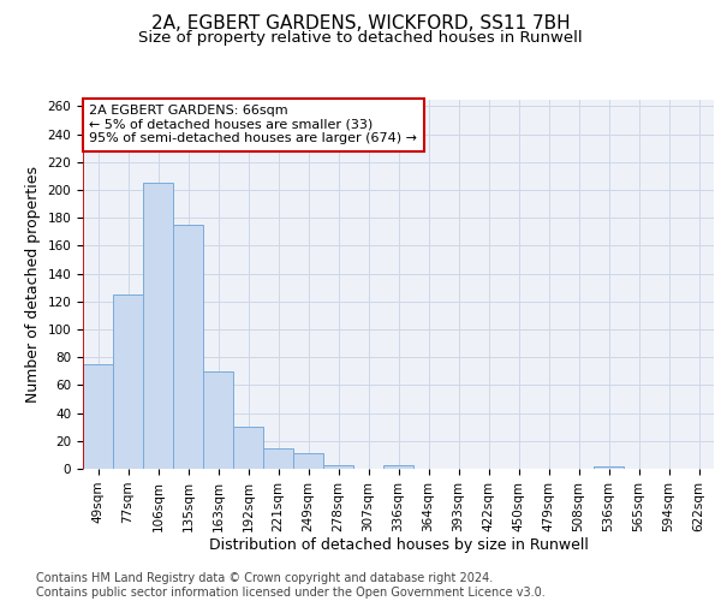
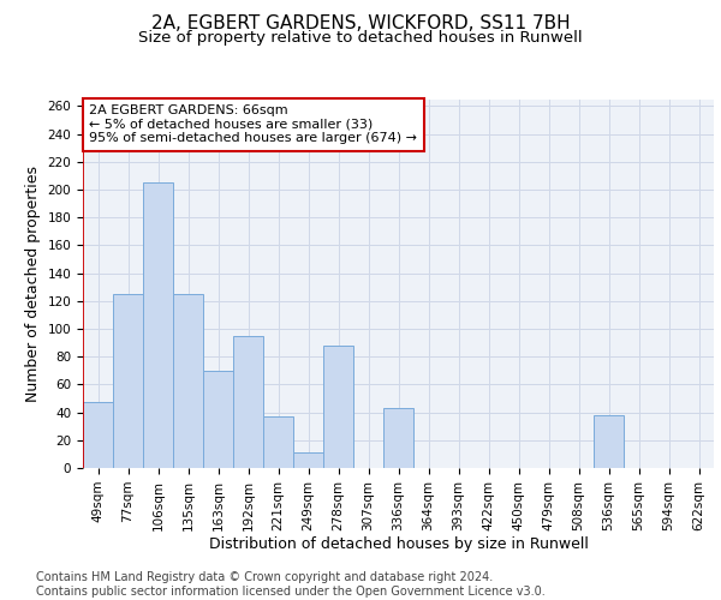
49sqm: 75 -> 47
135sqm: 175 -> 125
192sqm: 30 -> 95
221sqm: 15 -> 37
278sqm: 3 -> 88
336sqm: 3 -> 43
536sqm: 2 -> 38
